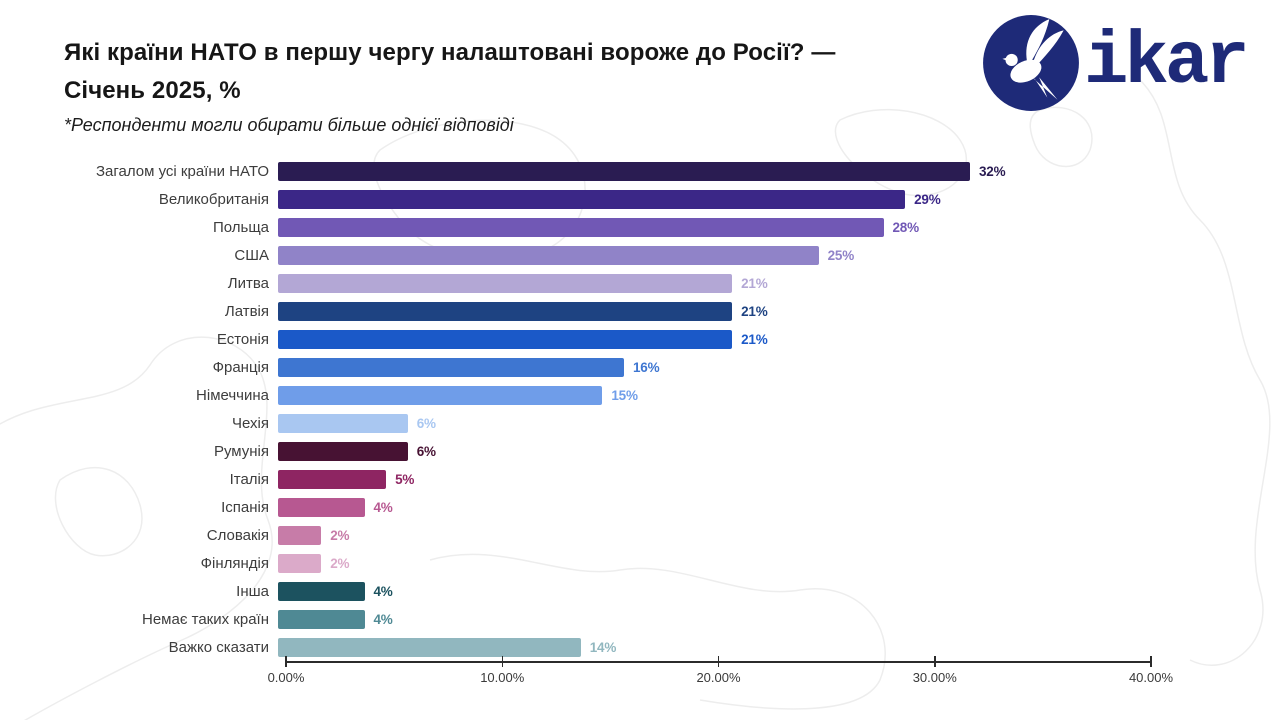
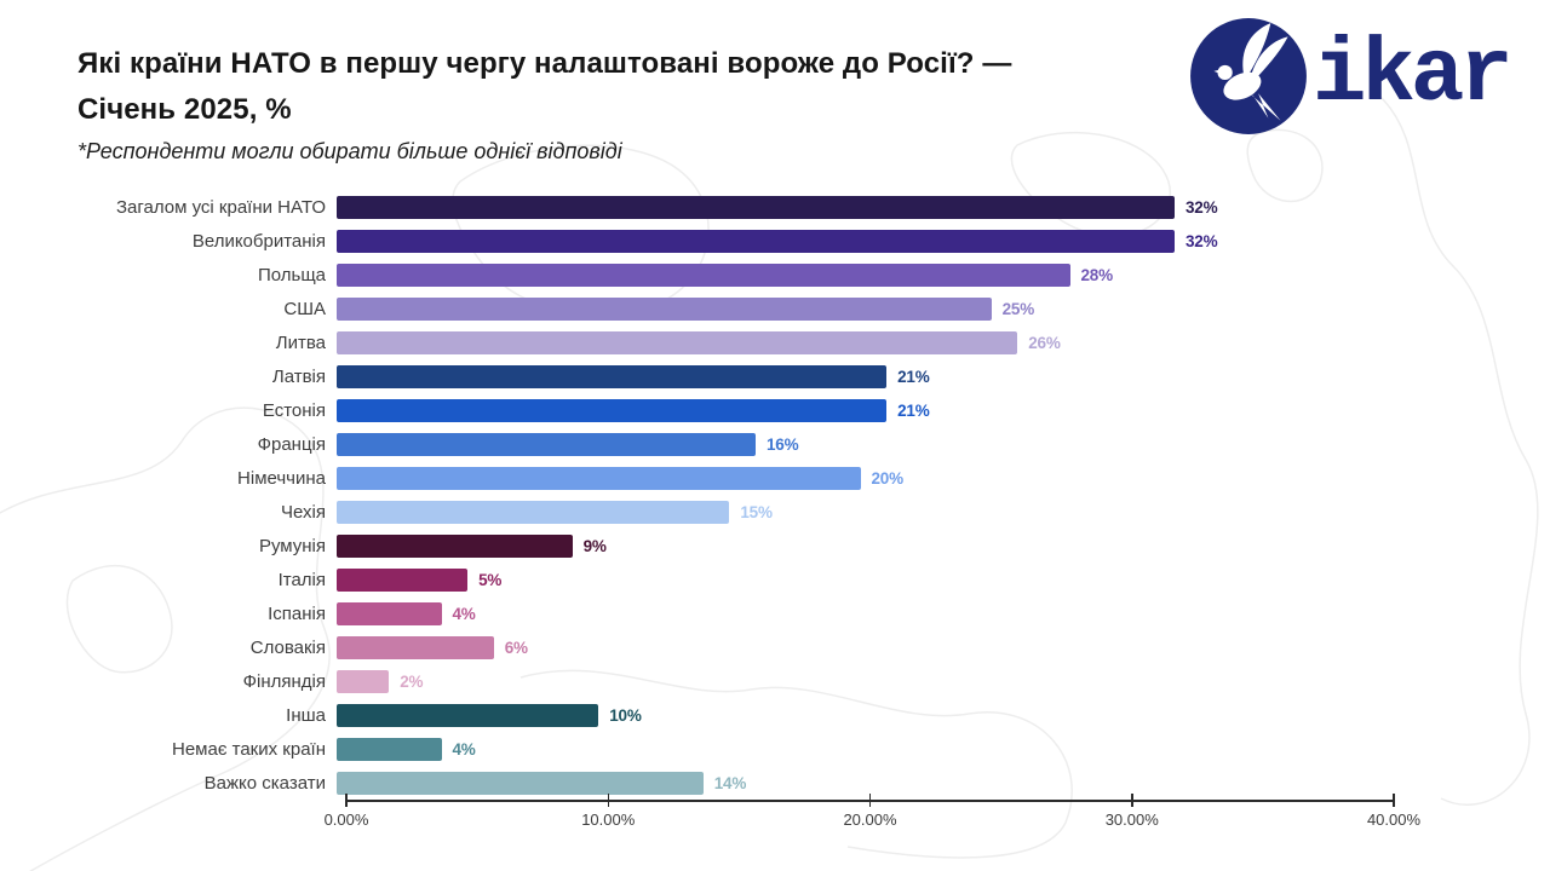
Великобританія: 29% -> 32%
Литва: 21% -> 26%
Німеччина: 15% -> 20%
Чехія: 6% -> 15%
Румунія: 6% -> 9%
Словакія: 2% -> 6%
Інша: 4% -> 10%
